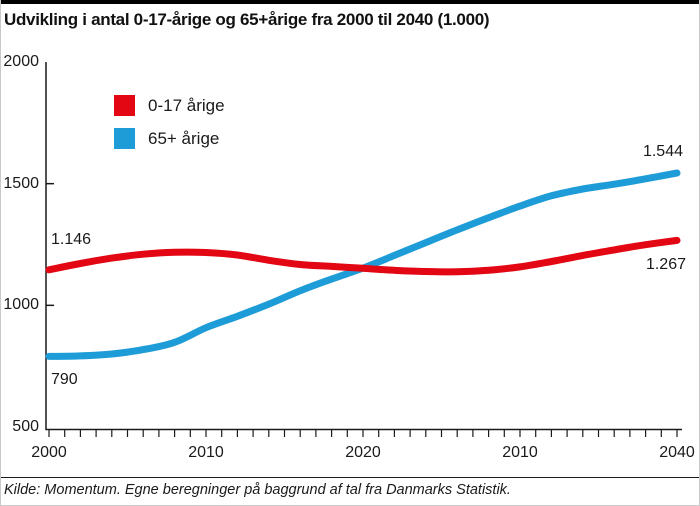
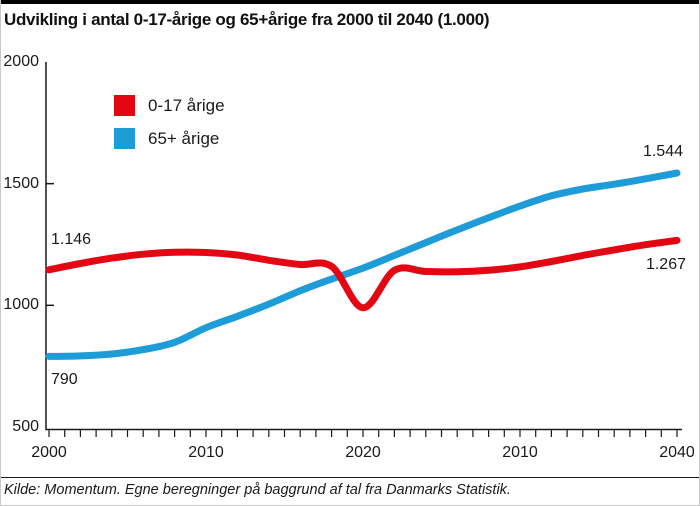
0-17 årige/2020: 1150 -> 990
